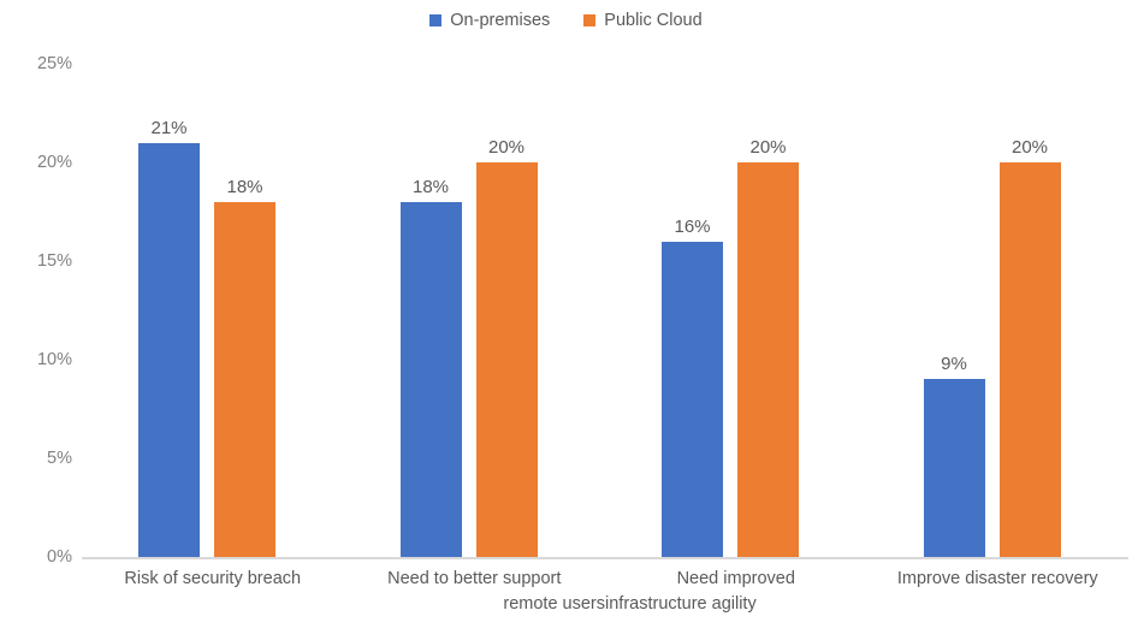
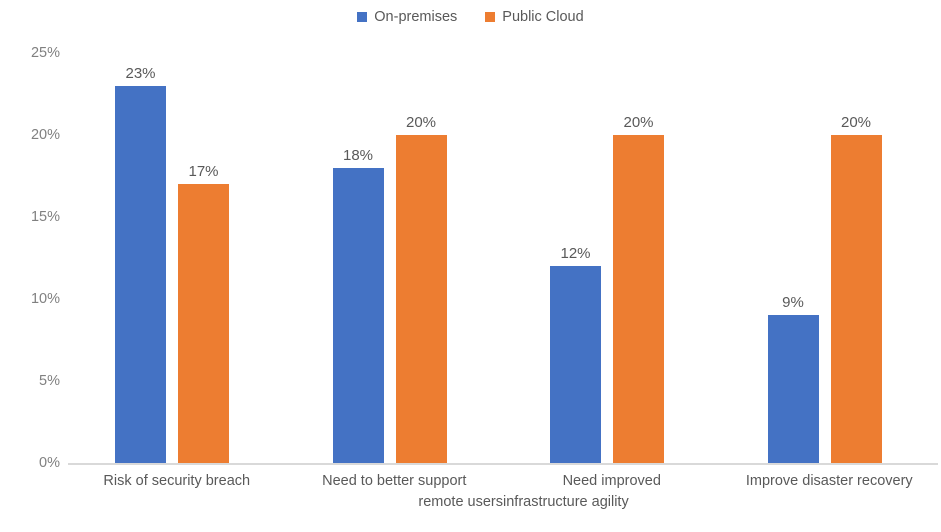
On-premises/Risk of security breach: 21% -> 23%
Public Cloud/Risk of security breach: 18% -> 17%
On-premises/Need improved infrastructure agility: 16% -> 12%
